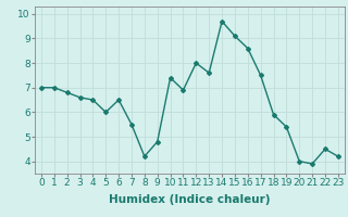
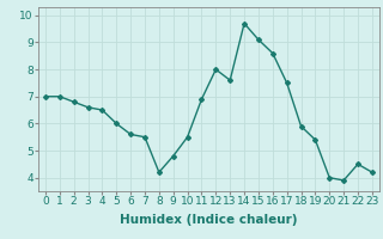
6: 6.5 -> 5.6
10: 7.4 -> 5.5
